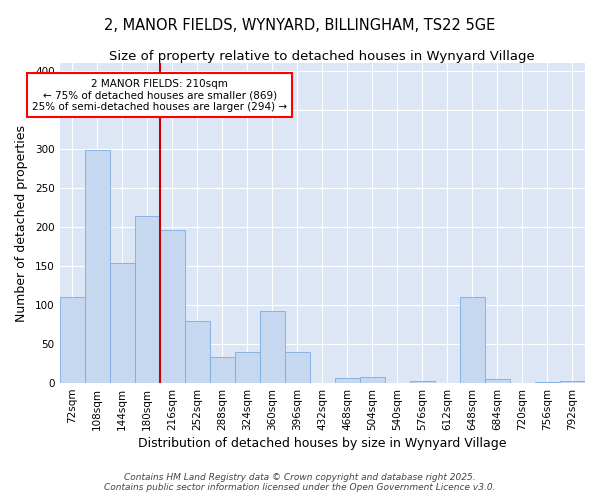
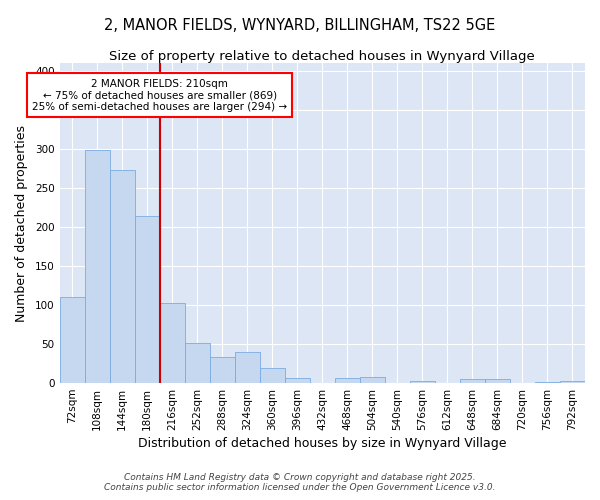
144sqm: 154 -> 273
216sqm: 196 -> 102
252sqm: 80 -> 51
360sqm: 92 -> 19
396sqm: 40 -> 7
648sqm: 110 -> 5
